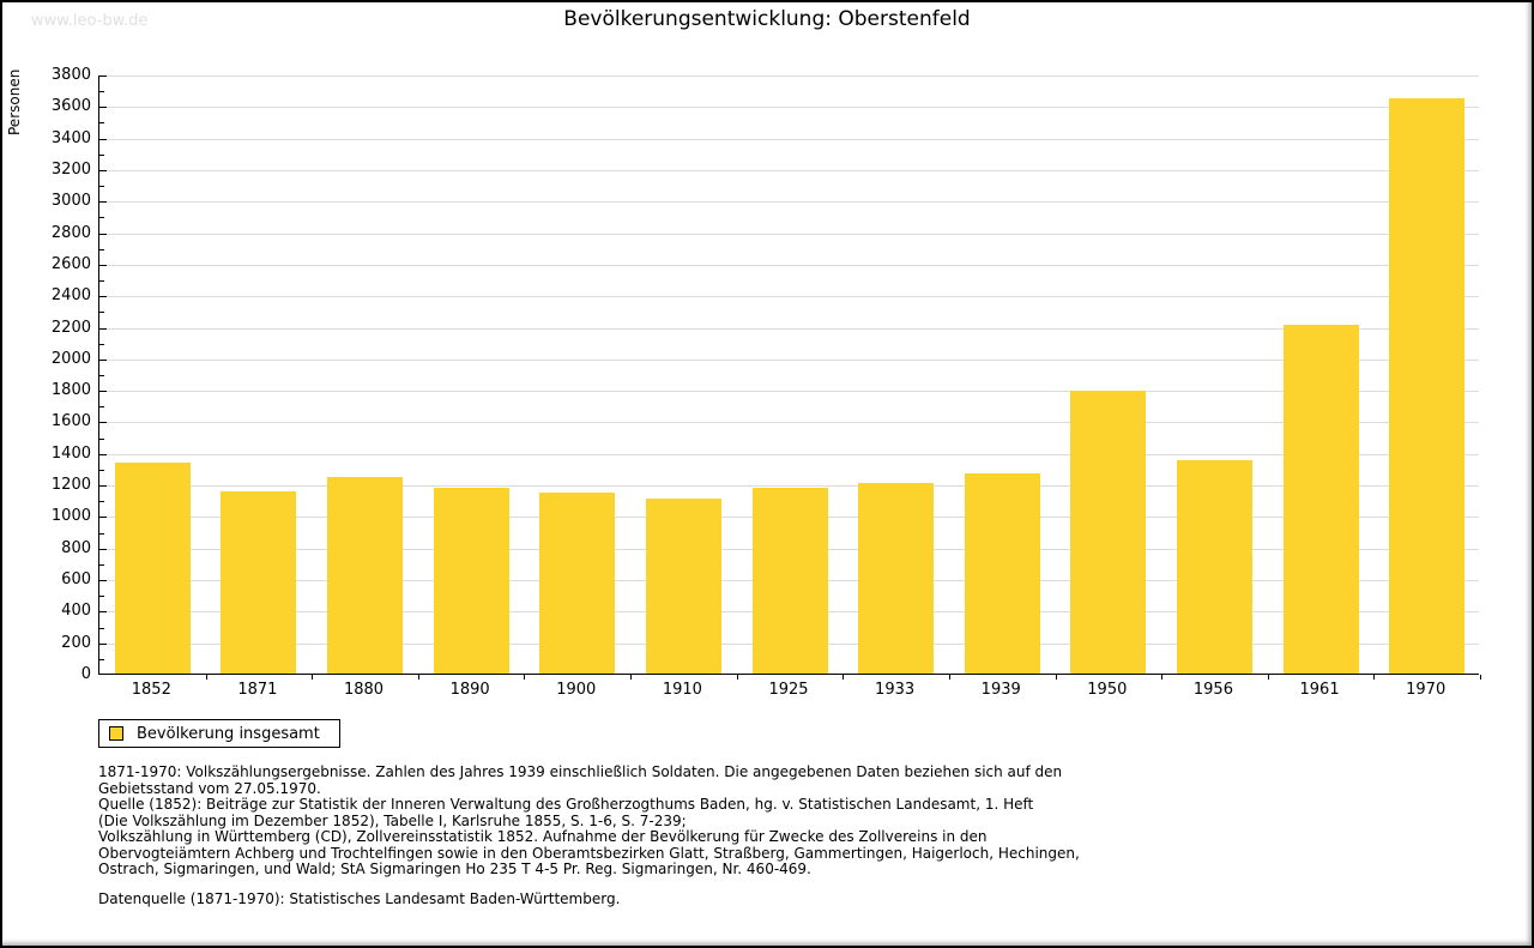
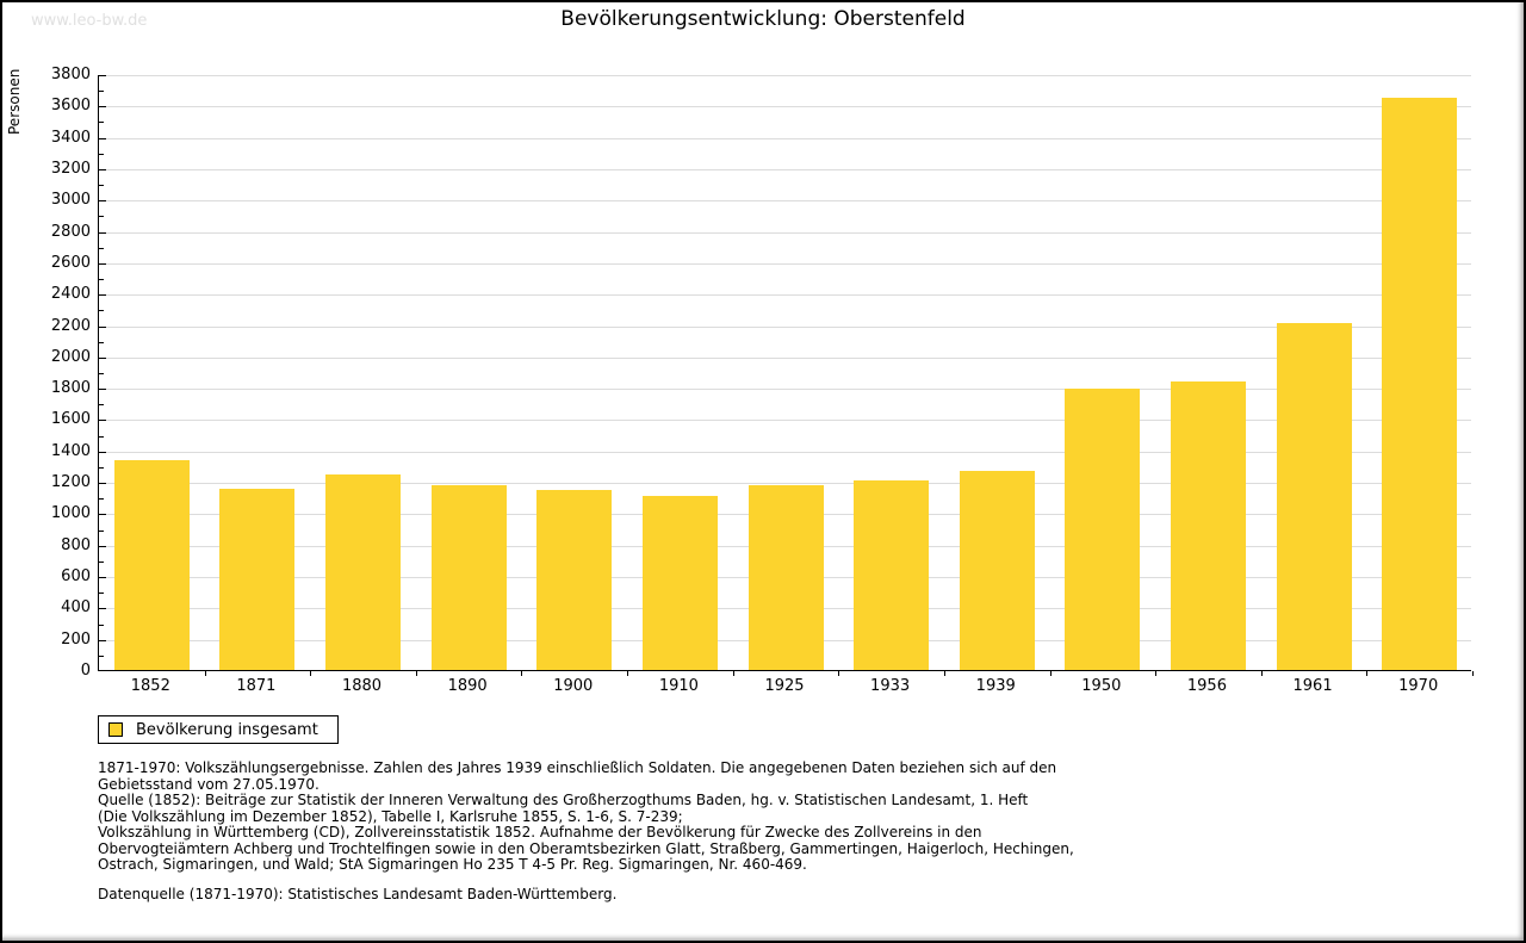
1956: 1350 -> 1840
